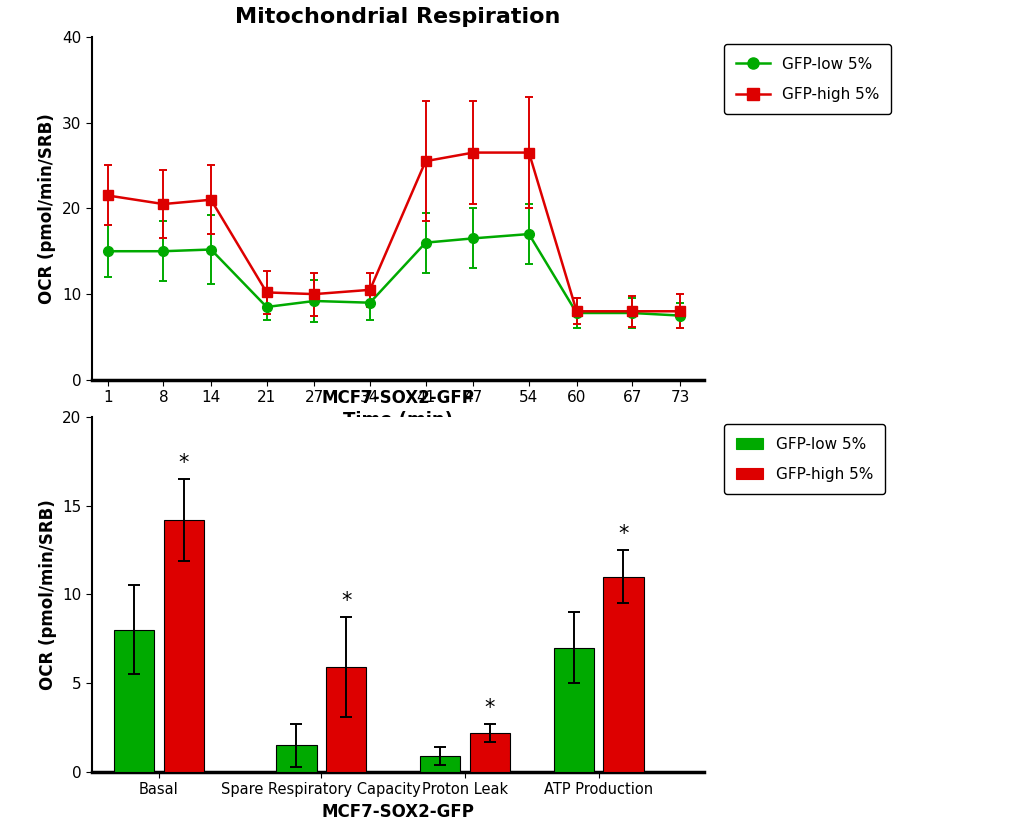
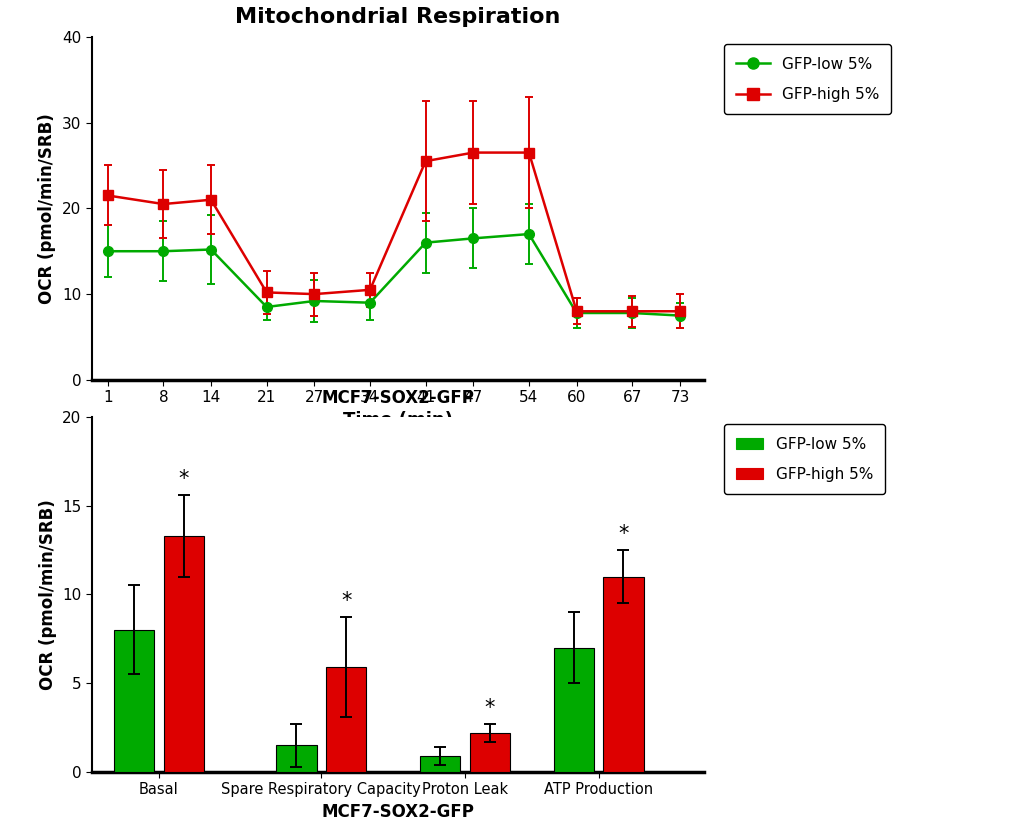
GFP-high 5%/Basal: 14.2 -> 13.3
